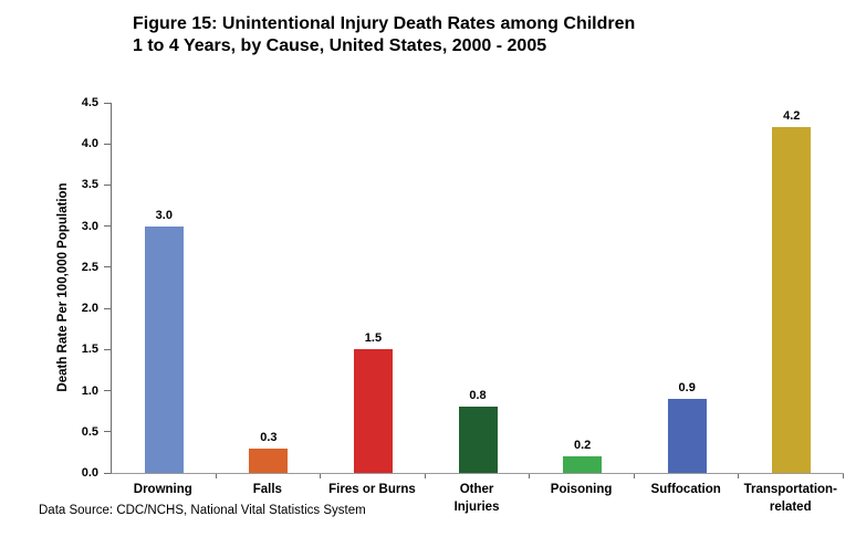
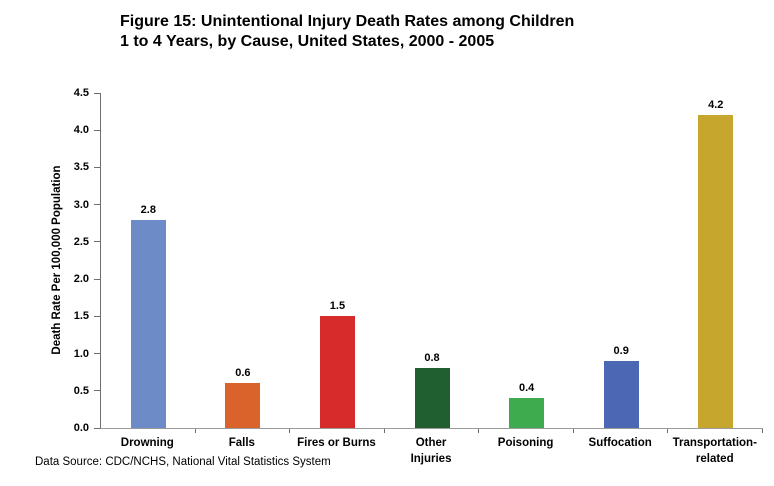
Drowning: 3.0 -> 2.8
Falls: 0.3 -> 0.6
Poisoning: 0.2 -> 0.4
